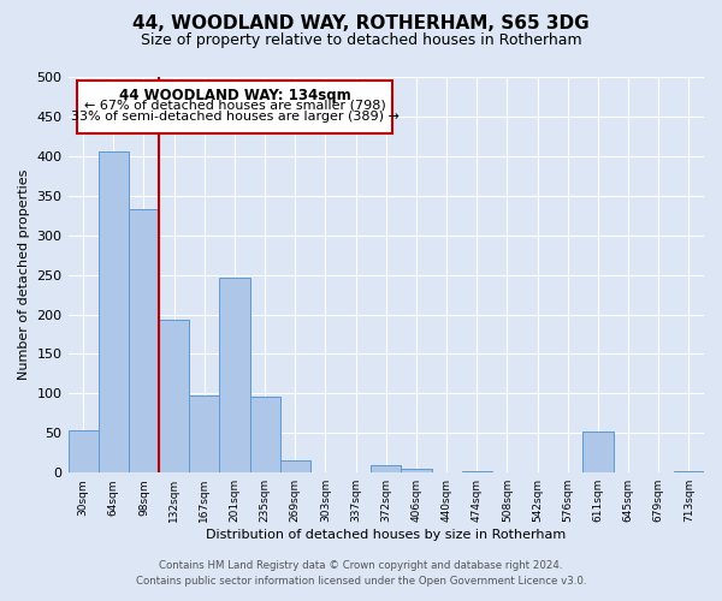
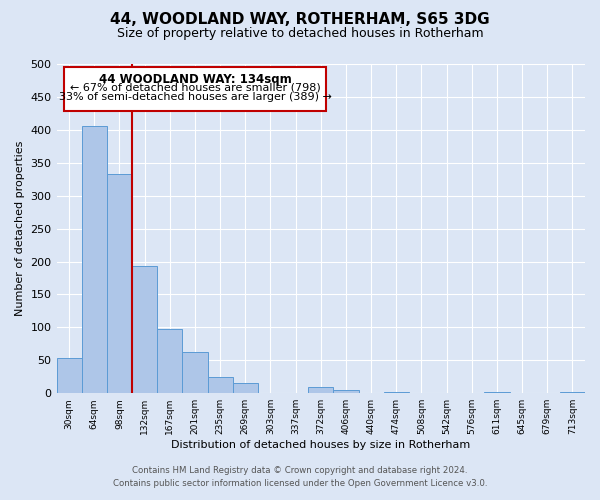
201sqm: 246 -> 63
235sqm: 96 -> 25
611sqm: 52 -> 2
